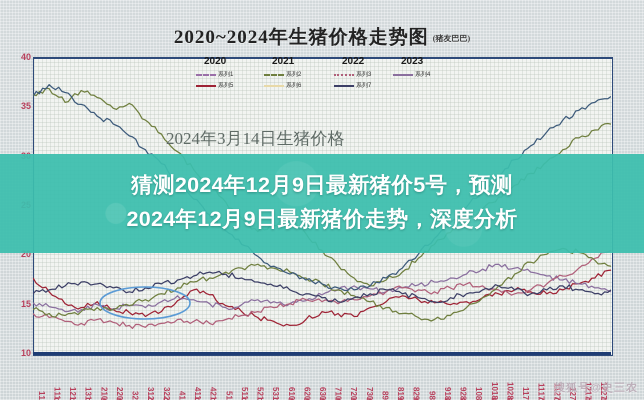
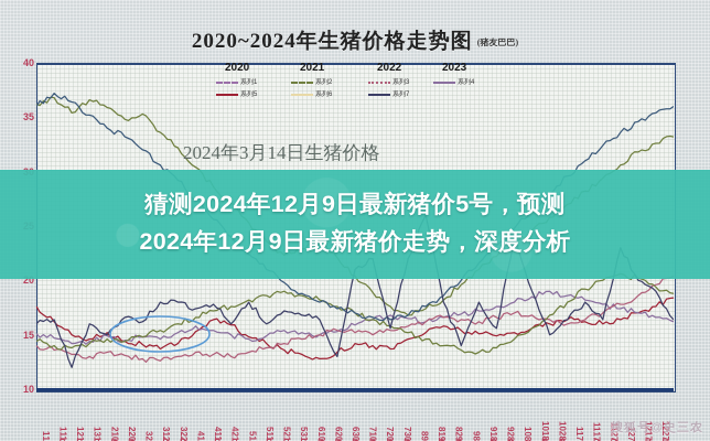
系列7/1月21日: 17 -> 12
系列7/1月31日: 17 -> 16
系列7/2月10日: 17 -> 15
系列7/3月12日: 17 -> 18
系列7/3月22日: 17 -> 18
系列7/4月21日: 18 -> 16
系列7/5月11日: 18 -> 16
系列7/6月20日: 16 -> 13
系列7/6月30日: 16 -> 21
系列7/7月10日: 15 -> 22
系列7/7月30日: 16 -> 22
系列7/8月9日: 16 -> 26
系列7/8月19日: 16 -> 18
系列7/8月29日: 16 -> 14
系列7/9月8日: 15 -> 18
系列7/9月28日: 16 -> 24
系列7/10月8日: 16 -> 19
系列7/10月18日: 17 -> 15
系列7/11月7日: 16 -> 18
系列7/11月27日: 17 -> 23
系列7/12月7日: 16 -> 20
系列7/12月17日: 16 -> 19
